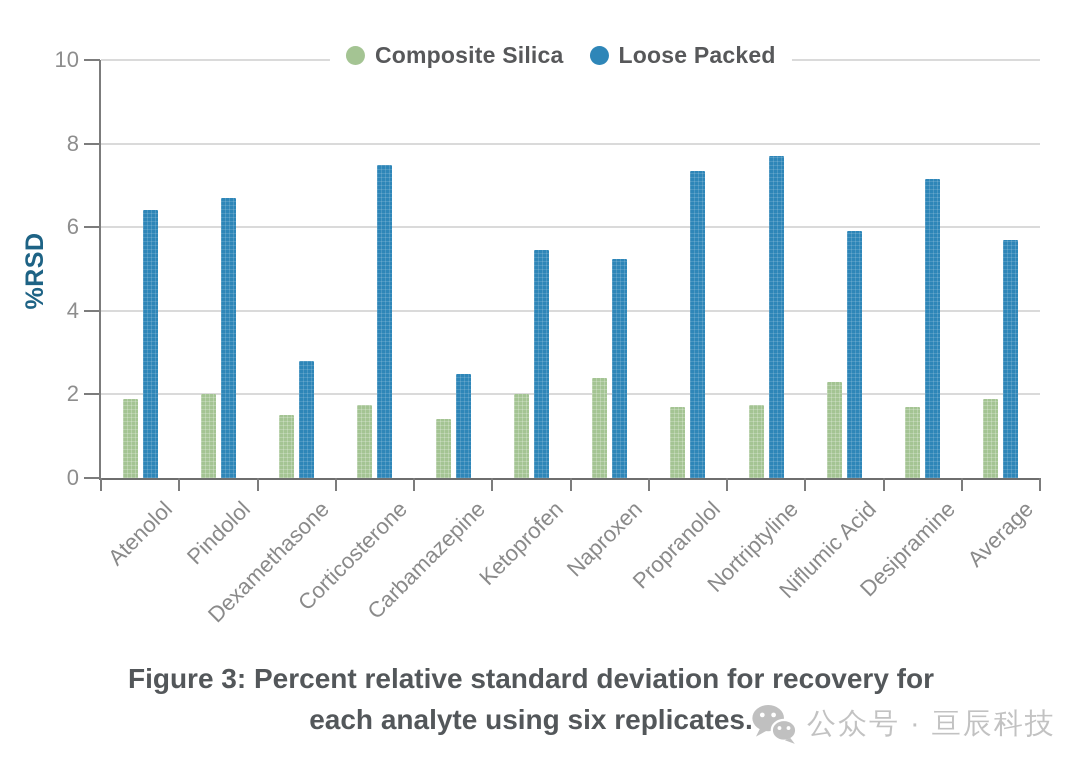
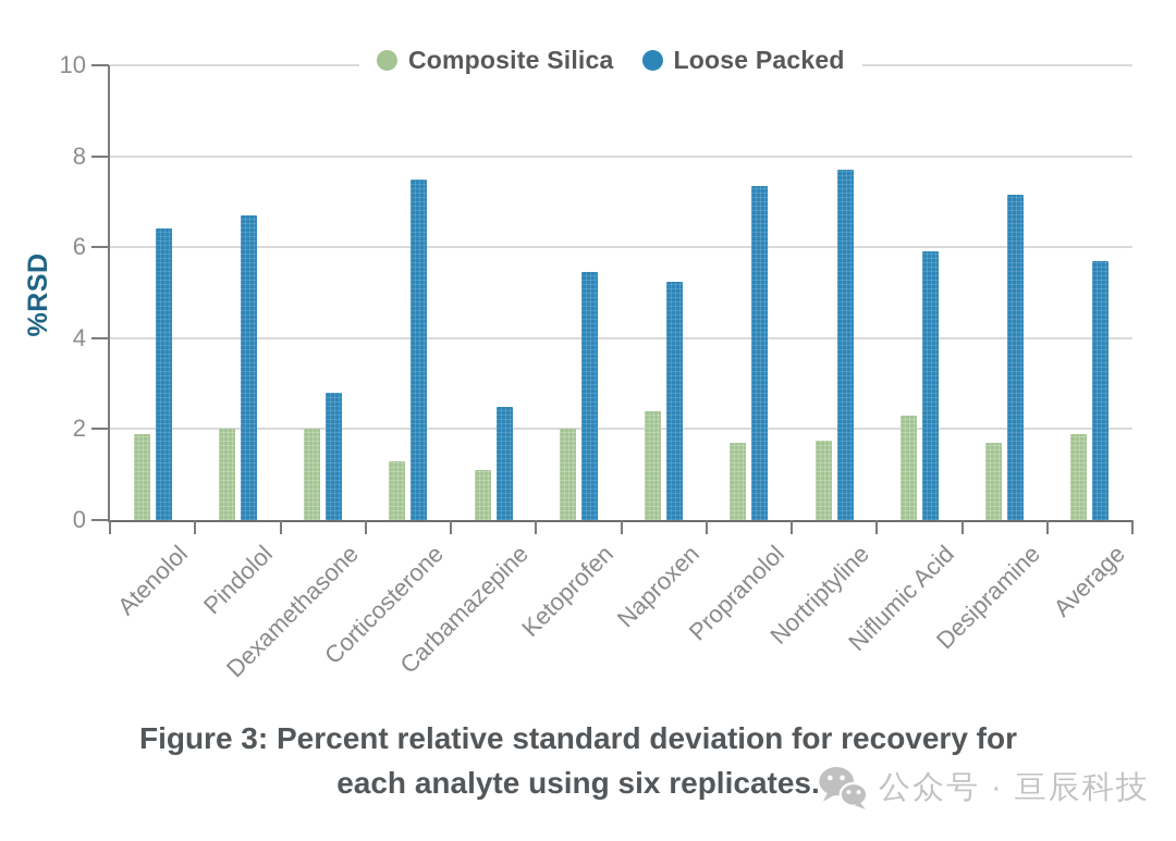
Composite Silica/Dexamethasone: 1.5 -> 2.0
Composite Silica/Corticosterone: 1.8 -> 1.3
Composite Silica/Carbamazepine: 1.4 -> 1.1
